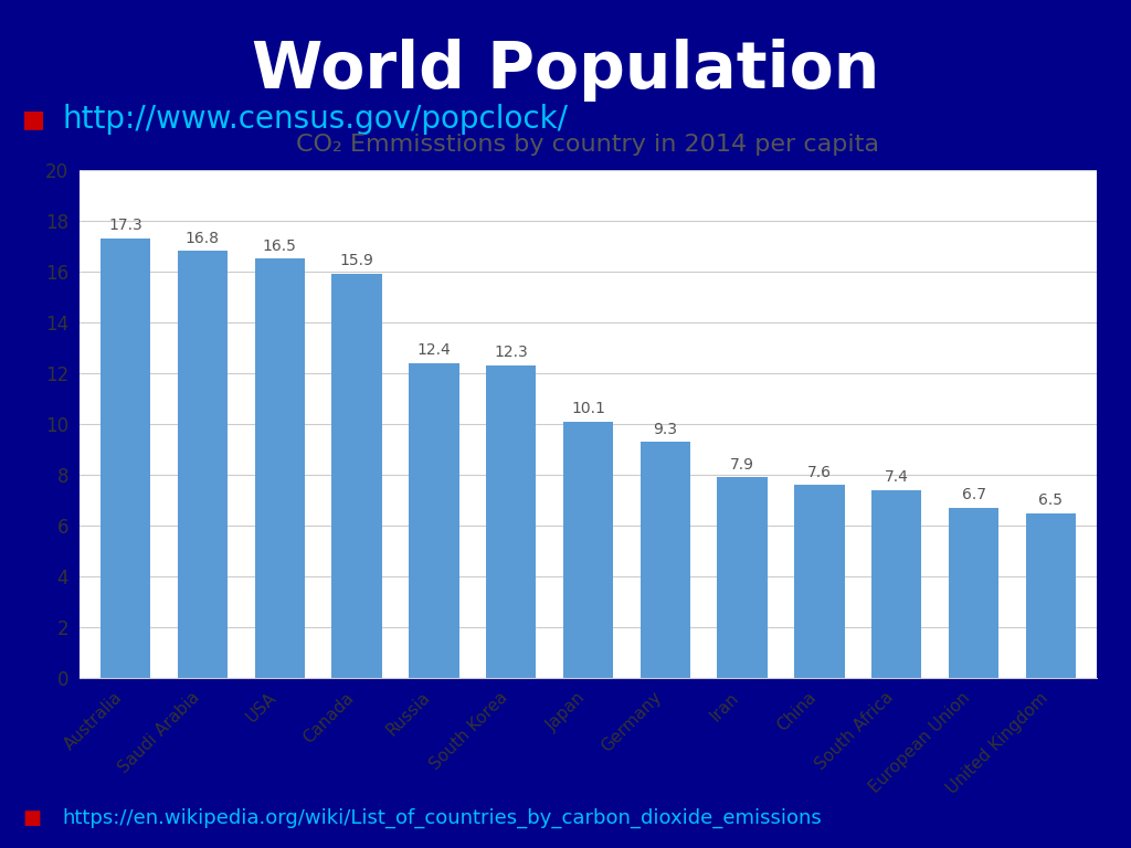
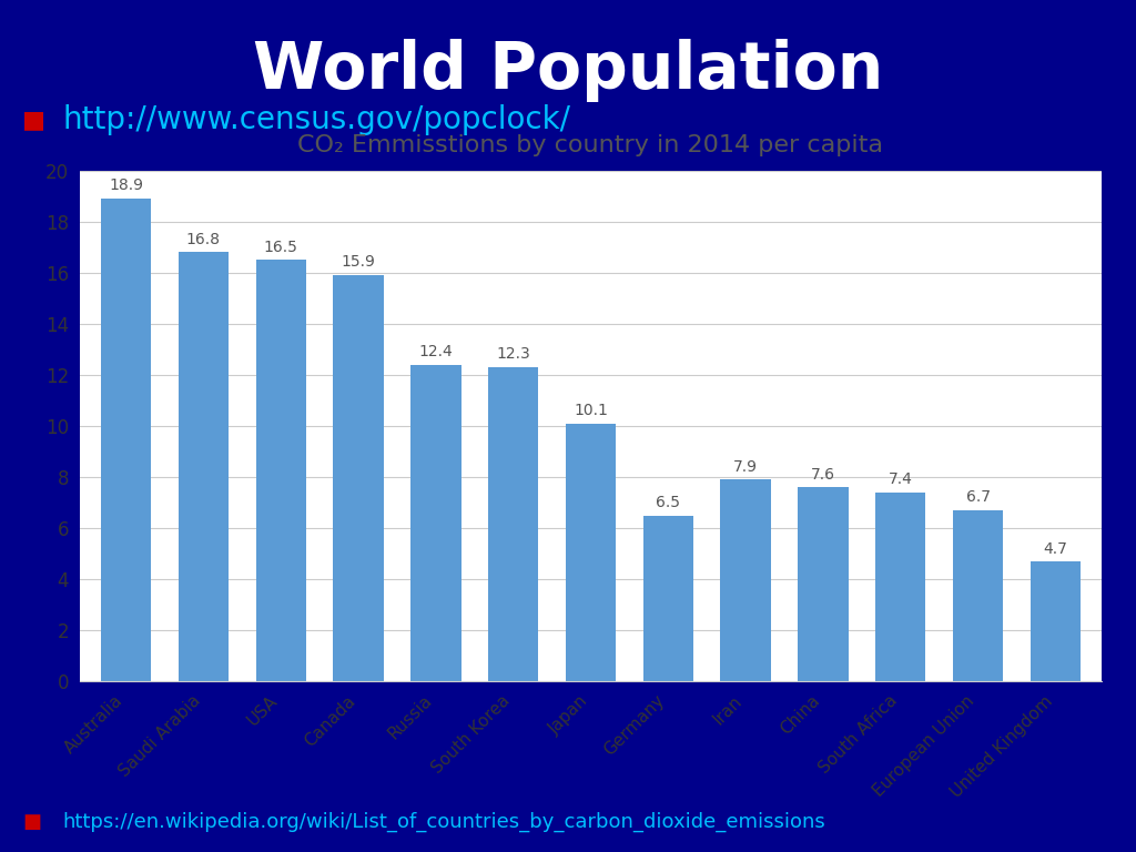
Australia: 17.3 -> 18.9
Germany: 9.3 -> 6.5
United Kingdom: 6.5 -> 4.7
